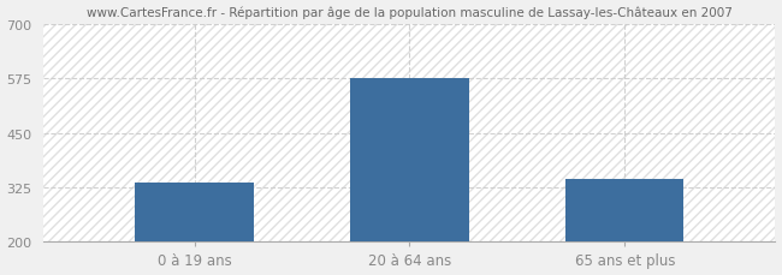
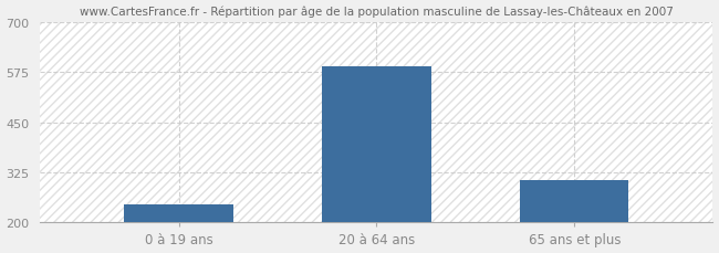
0 à 19 ans: 335 -> 245
20 à 64 ans: 575 -> 590
65 ans et plus: 345 -> 305
